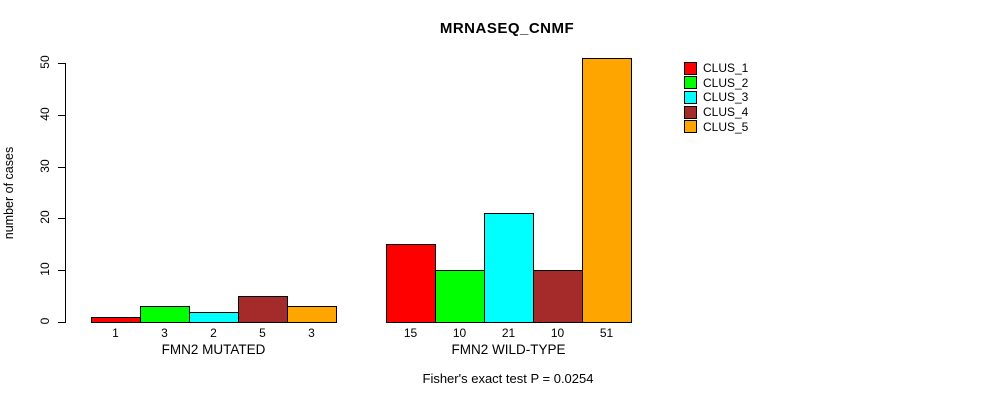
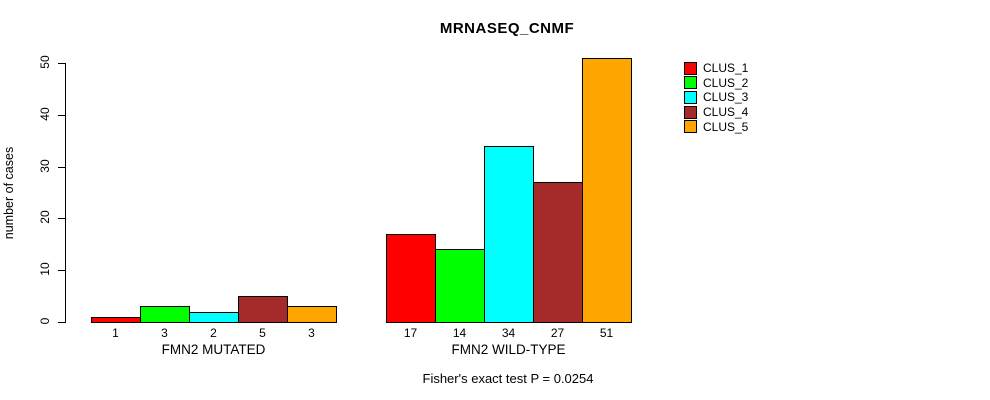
CLUS_1/FMN2 WILD-TYPE: 15 -> 17
CLUS_2/FMN2 WILD-TYPE: 10 -> 14
CLUS_3/FMN2 WILD-TYPE: 21 -> 34
CLUS_4/FMN2 WILD-TYPE: 10 -> 27
